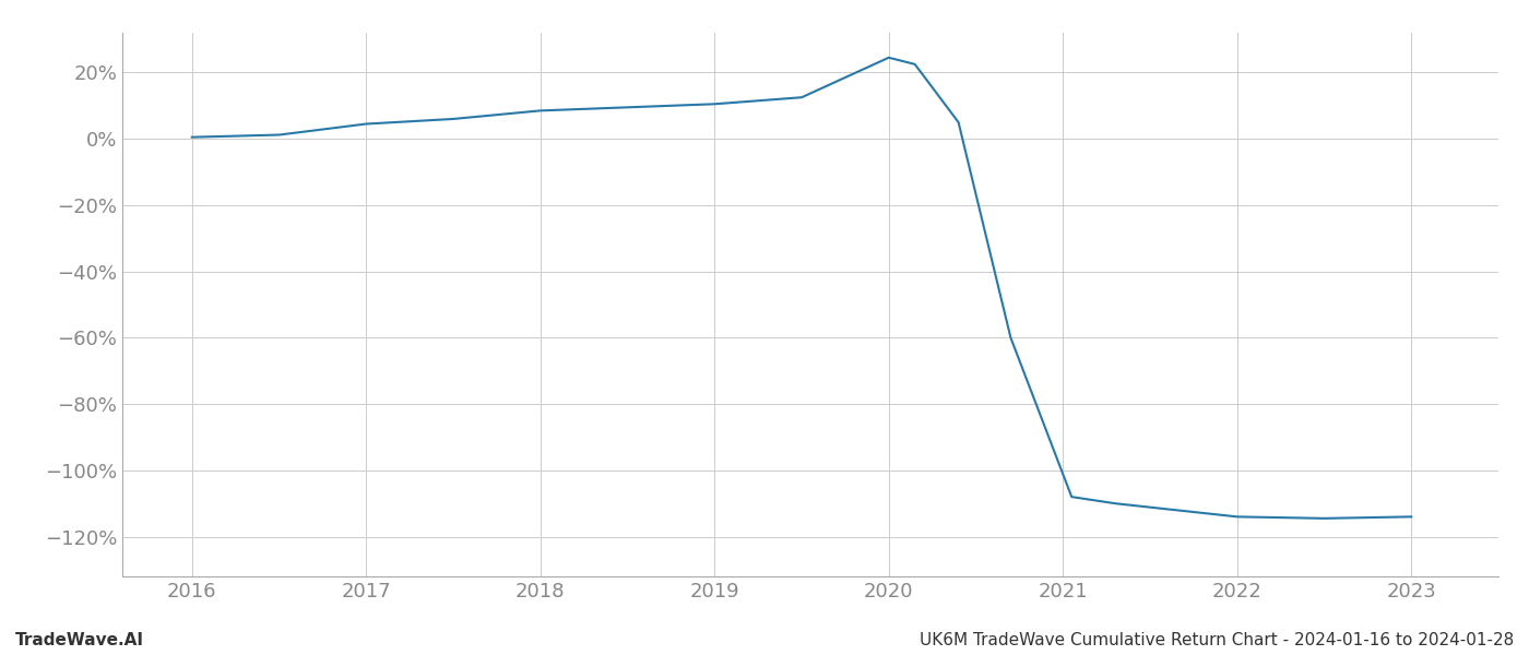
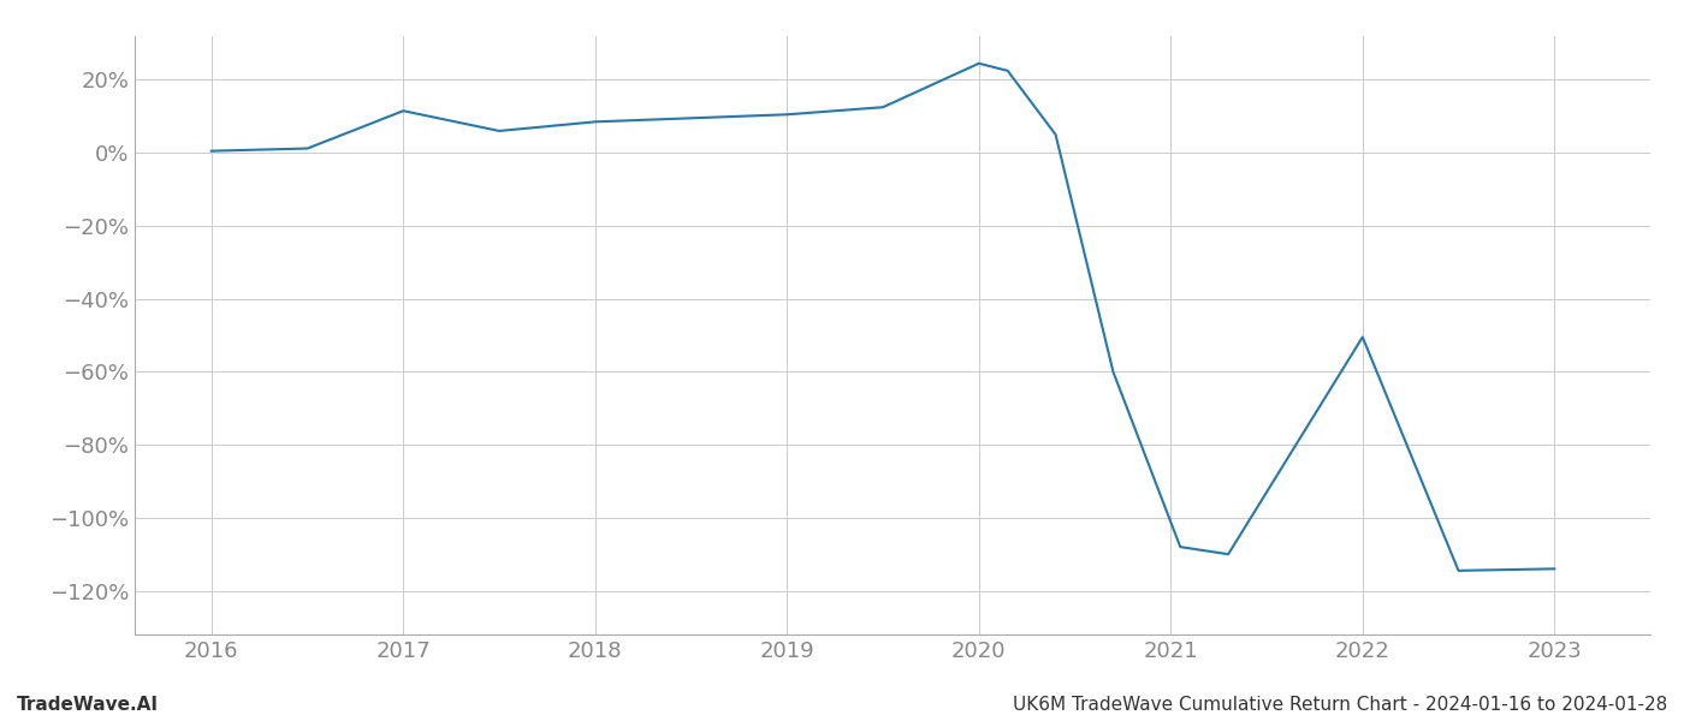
2017: 4.5% -> 11.5%
2022: -114.0% -> -50.5%
